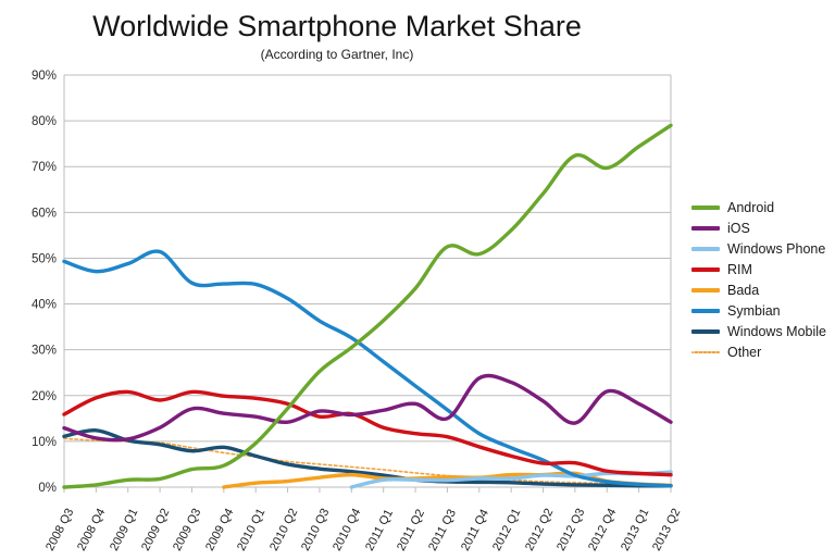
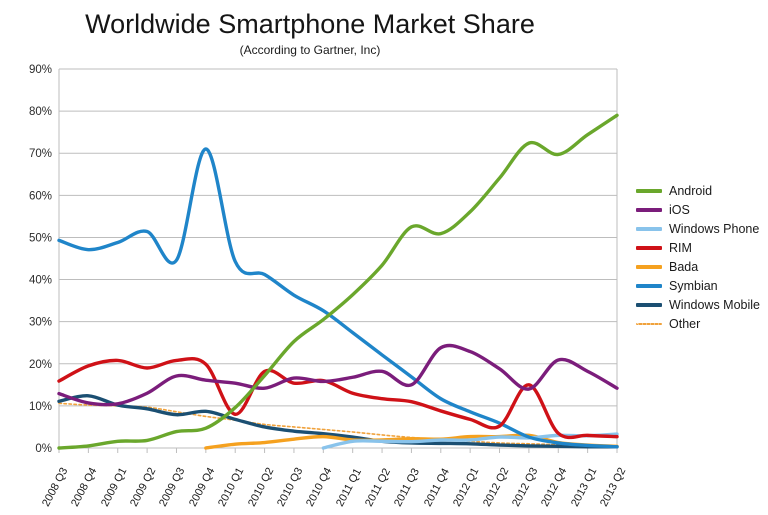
Symbian/2009 Q4: 44% -> 71%
RIM/2010 Q1: 19% -> 8%
RIM/2012 Q3: 5% -> 15%
